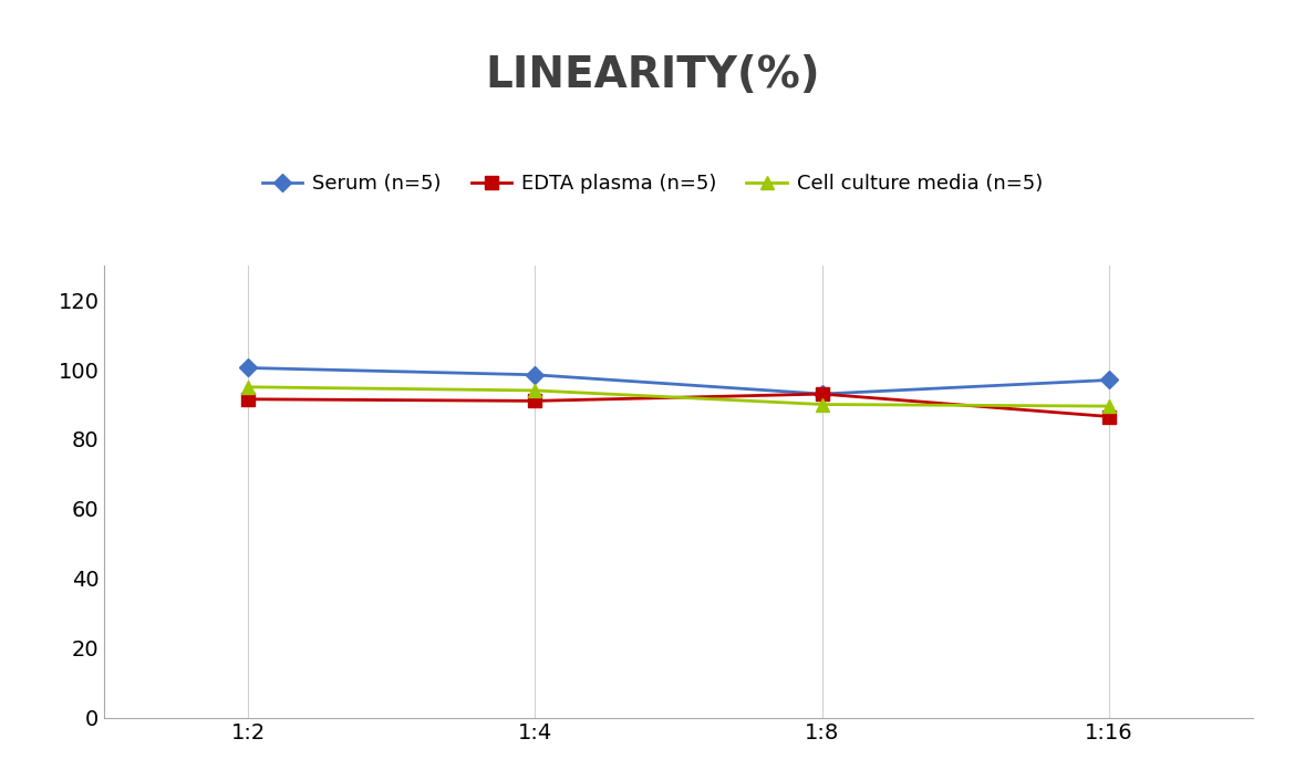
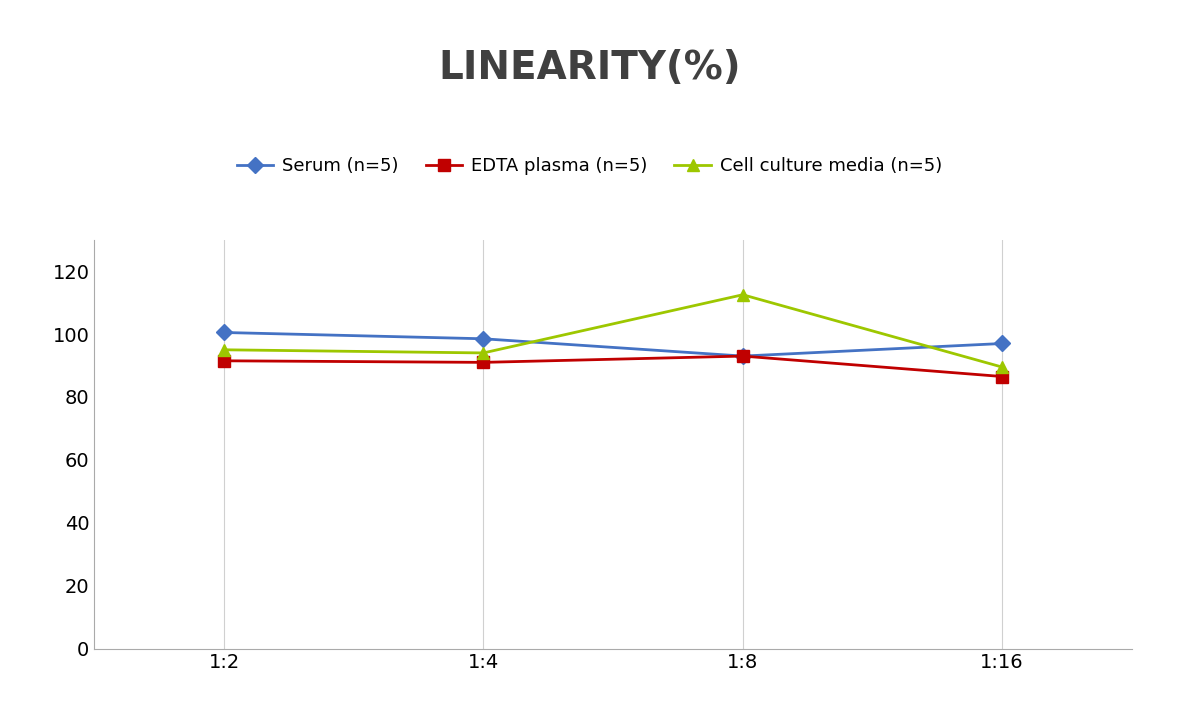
Cell culture media (n=5)/1:8: 90.0 -> 112.5
